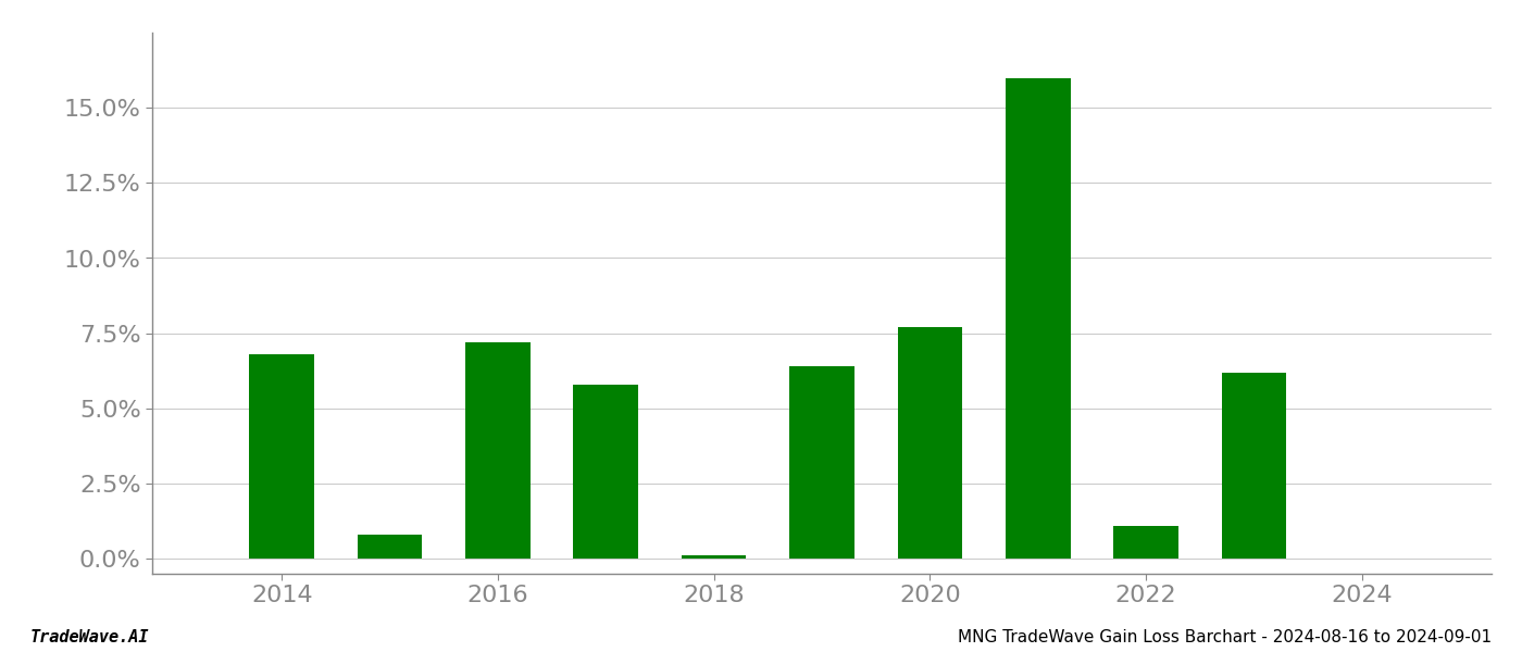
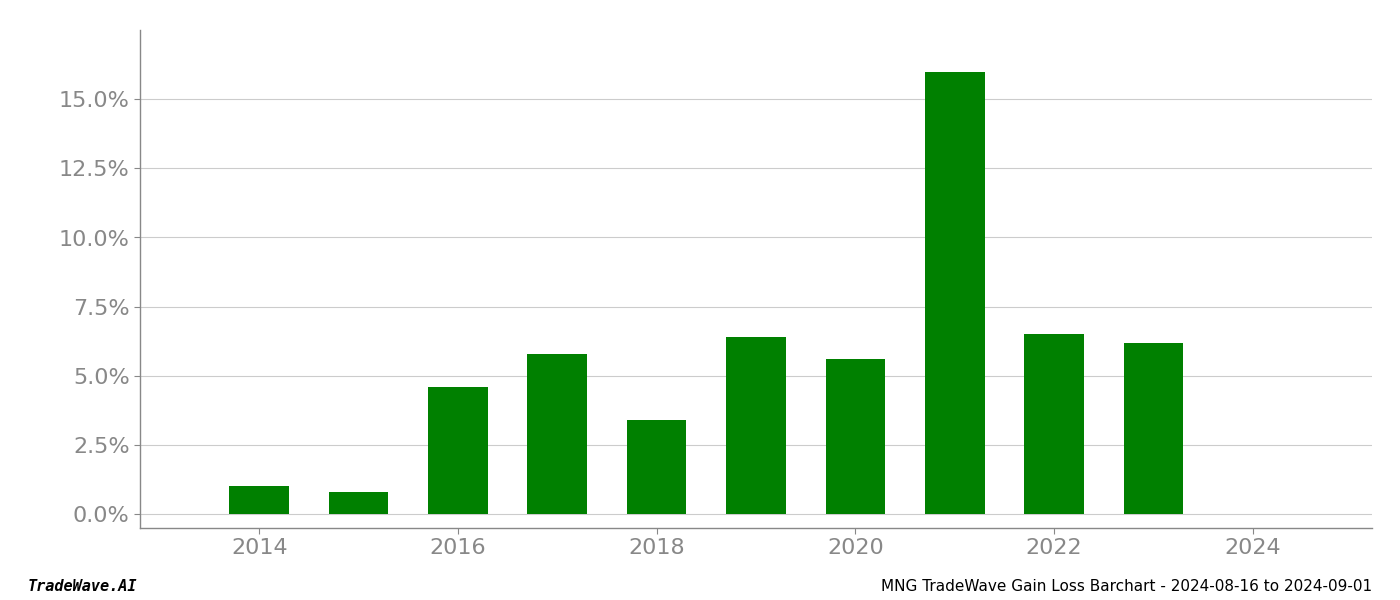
2014: 6.8% -> 1.0%
2016: 7.2% -> 4.6%
2018: 0.1% -> 3.4%
2020: 7.7% -> 5.6%
2022: 1.1% -> 6.5%
